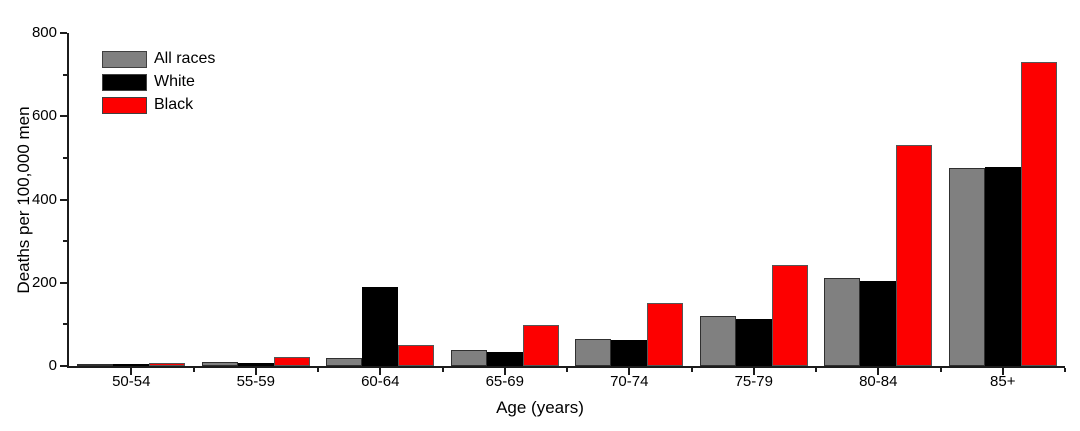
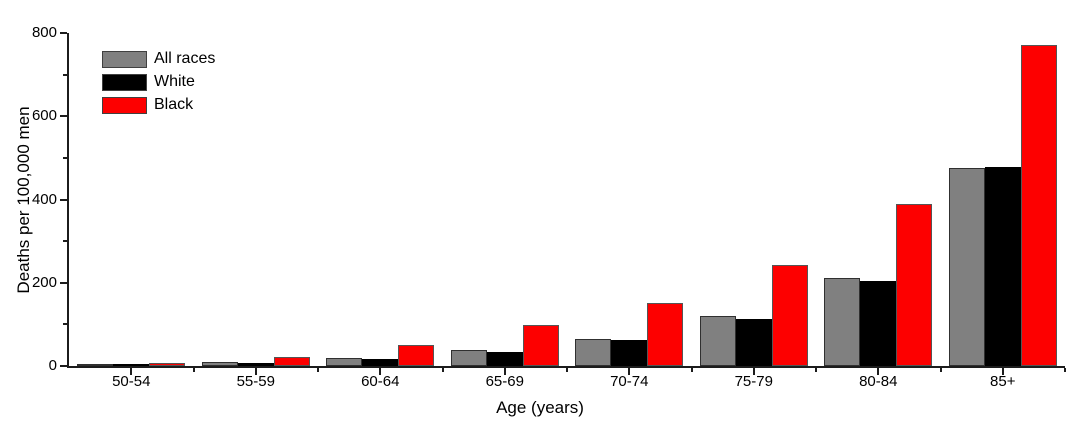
White/60-64: 190 -> 20
Black/80-84: 530 -> 390
Black/85+: 730 -> 770
